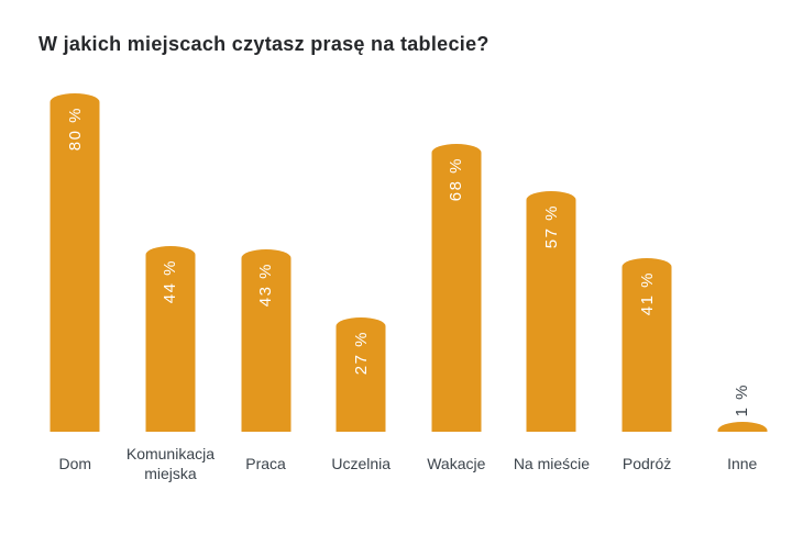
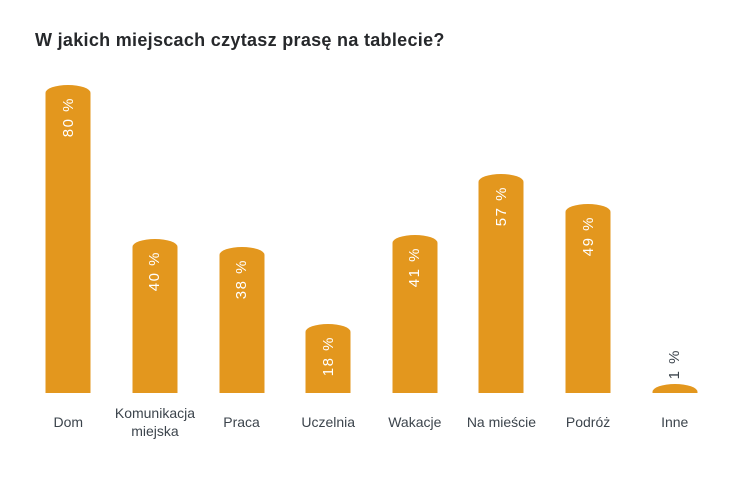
Komunikacja miejska: 44 -> 40
Praca: 43 -> 38
Uczelnia: 27 -> 18
Wakacje: 68 -> 41
Podróż: 41 -> 49
